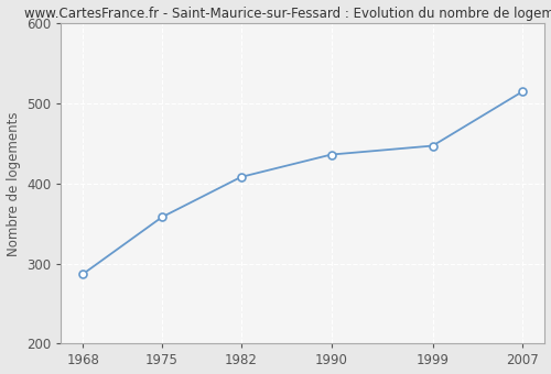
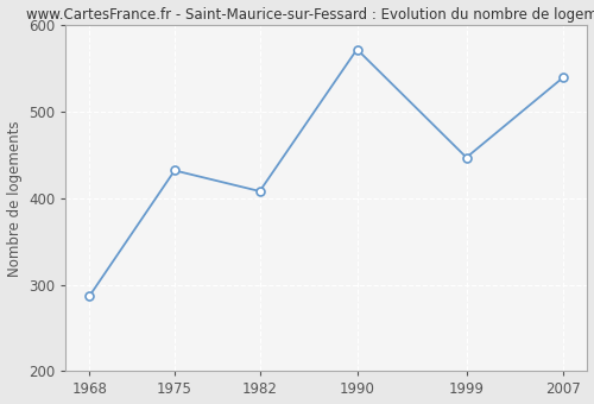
1975: 358 -> 432
1990: 436 -> 572
2007: 515 -> 540
